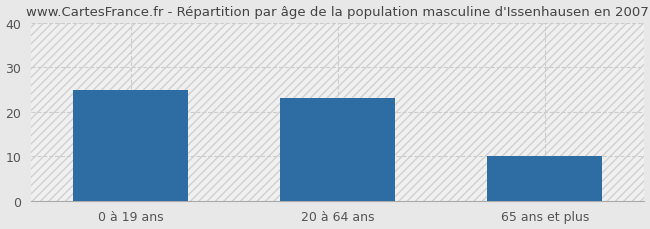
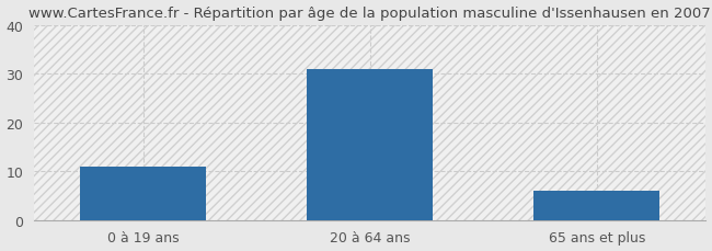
0 à 19 ans: 25 -> 11
20 à 64 ans: 23 -> 31
65 ans et plus: 10 -> 6
